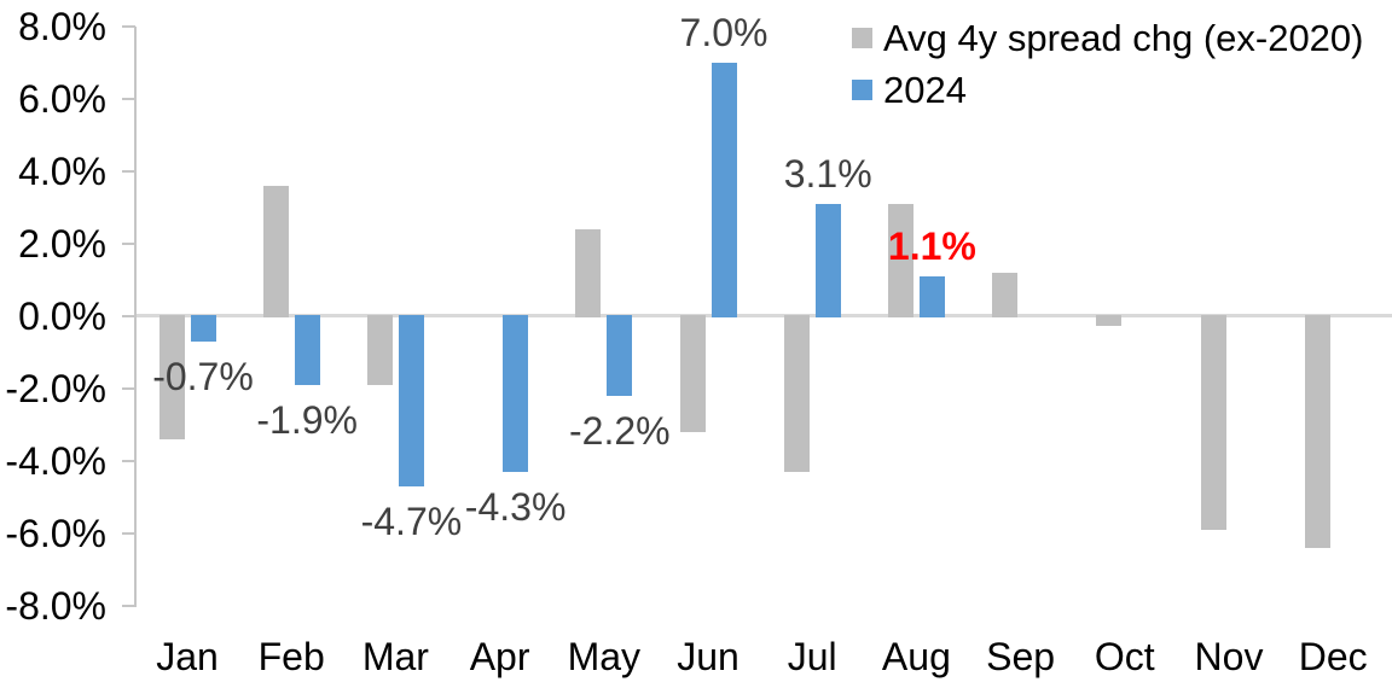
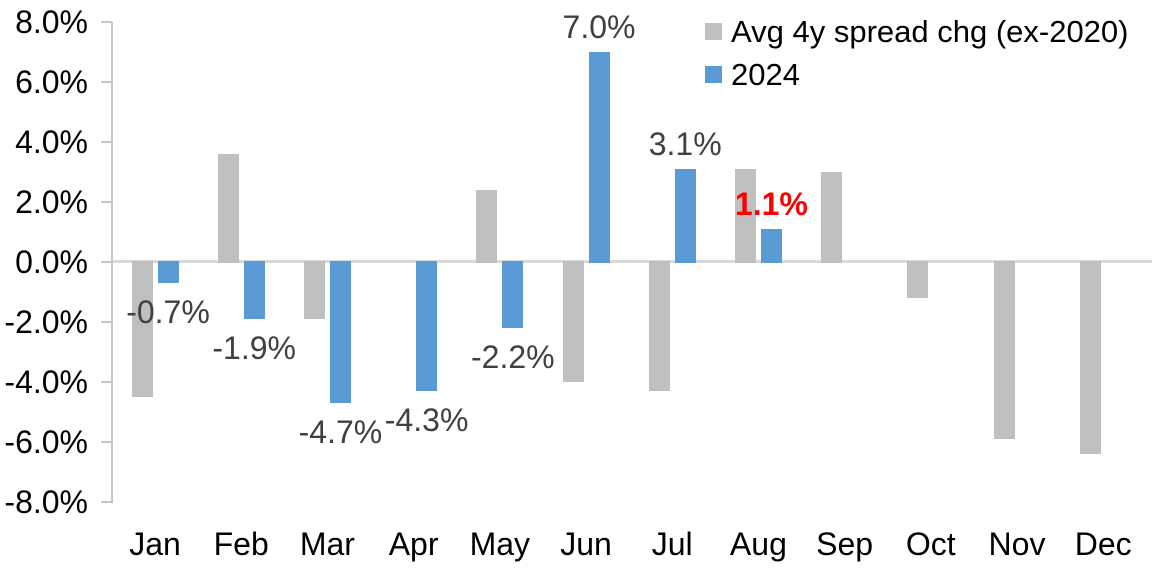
Avg 4y spread chg (ex-2020)/Jan: -3.4% -> -4.5%
Avg 4y spread chg (ex-2020)/Jun: -3.2% -> -4.0%
Avg 4y spread chg (ex-2020)/Sep: 1.2% -> 3.0%
Avg 4y spread chg (ex-2020)/Oct: -0.2% -> -1.2%
